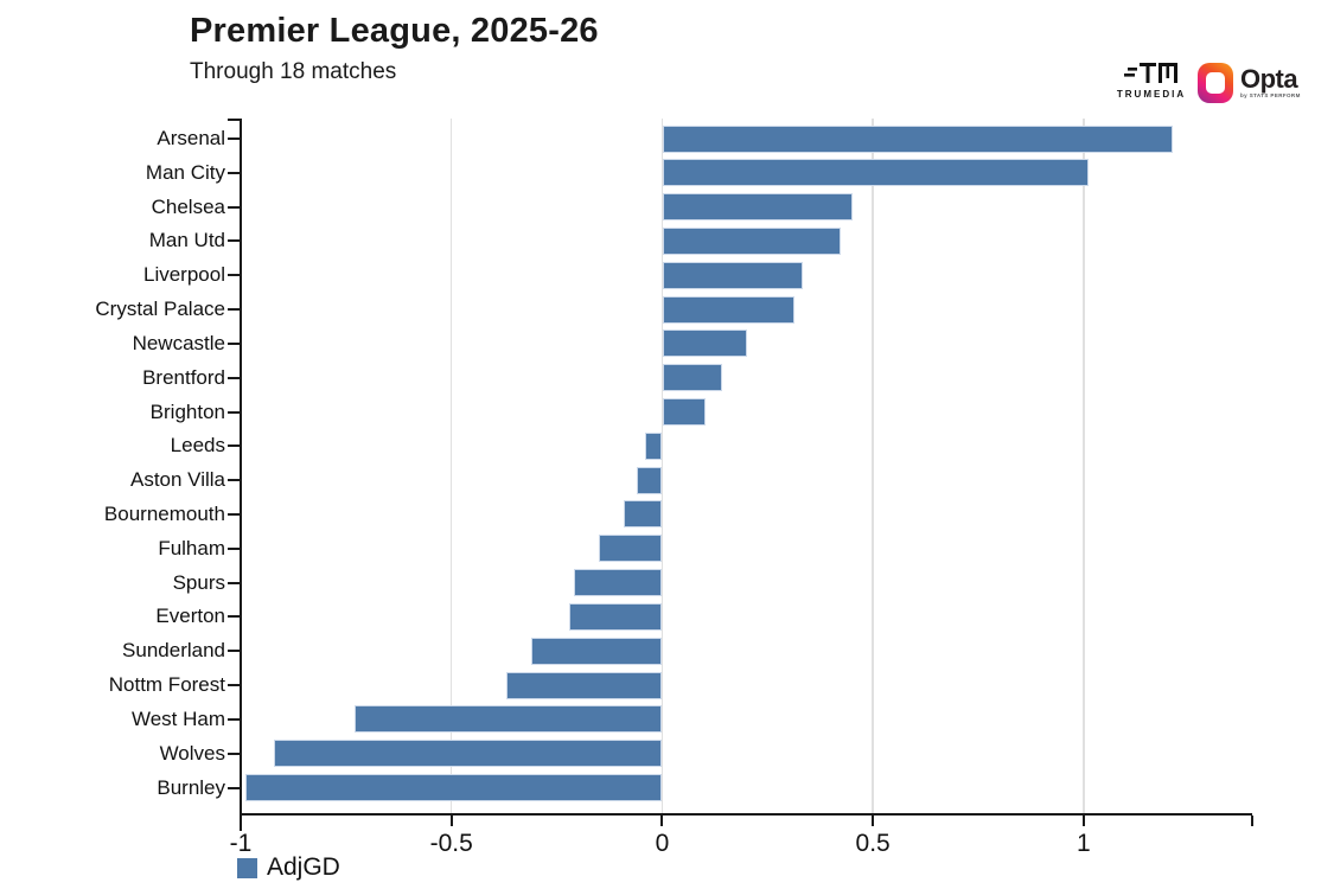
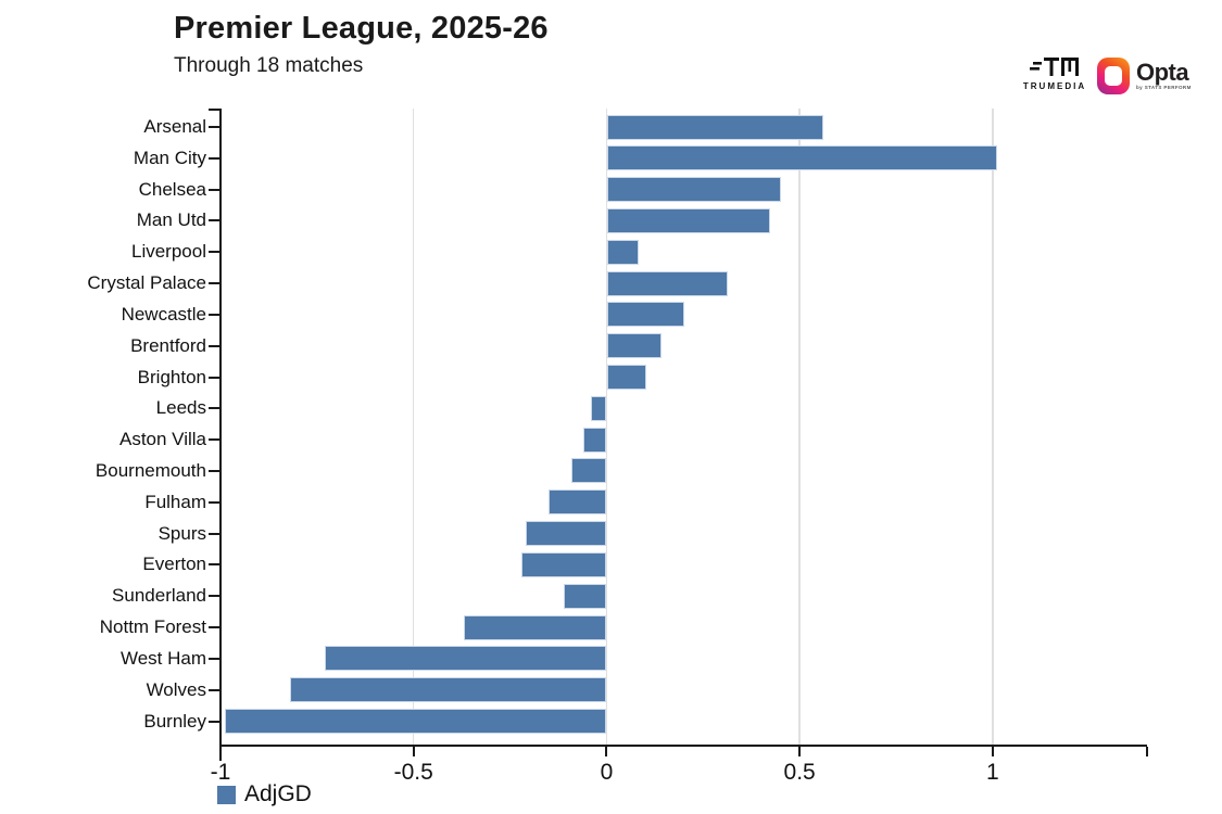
Arsenal: 1.21 -> 0.56
Liverpool: 0.33 -> 0.08
Sunderland: -0.31 -> -0.11
Wolves: -0.92 -> -0.82
